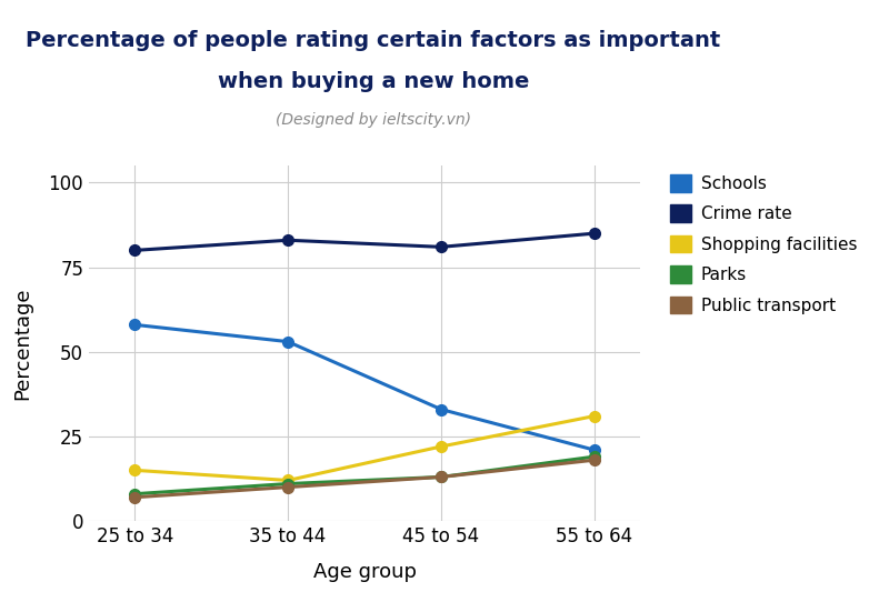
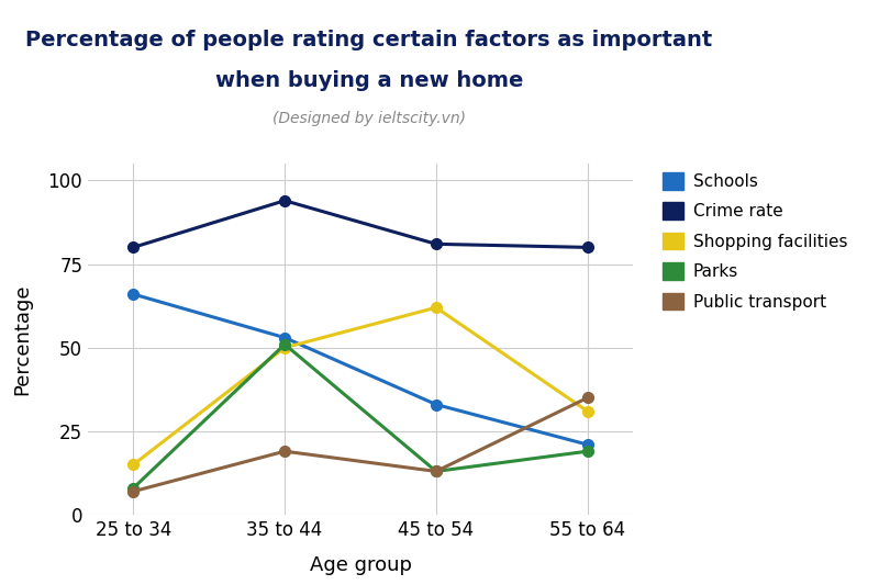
Schools/25 to 34: 58 -> 66
Crime rate/35 to 44: 83 -> 94
Shopping facilities/35 to 44: 12 -> 50
Parks/35 to 44: 11 -> 51
Public transport/35 to 44: 10 -> 19
Shopping facilities/45 to 54: 22 -> 62
Crime rate/55 to 64: 85 -> 80
Public transport/55 to 64: 18 -> 35
